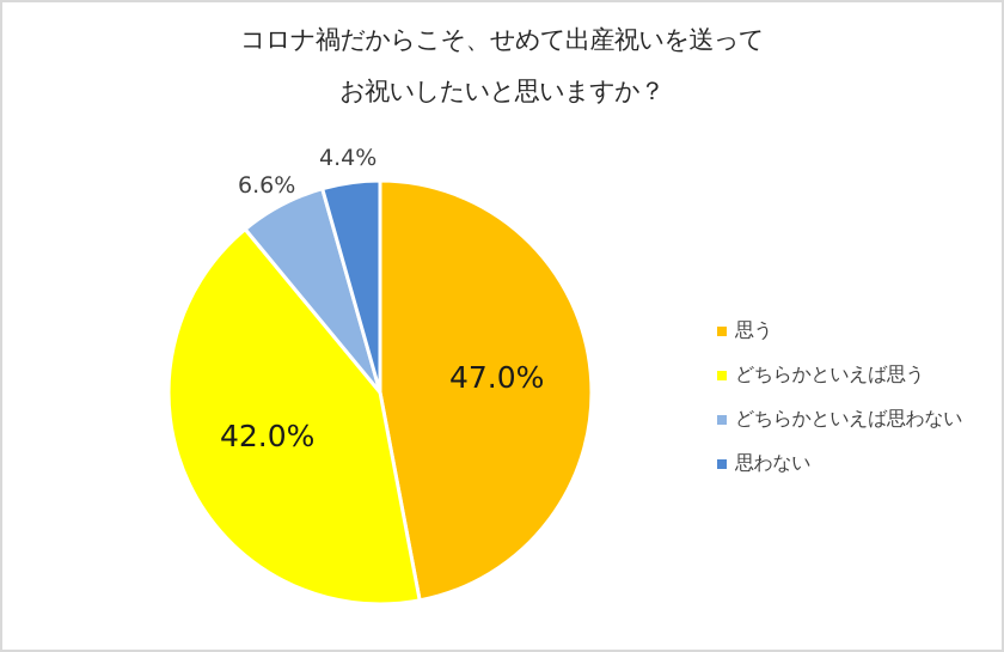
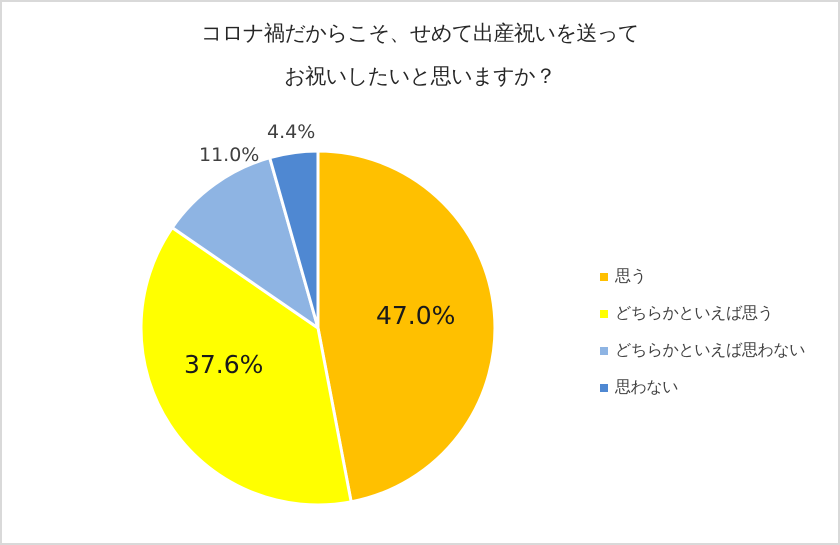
どちらかといえば思う: 42.0% -> 37.6%
どちらかといえば思わない: 6.6% -> 11.0%
